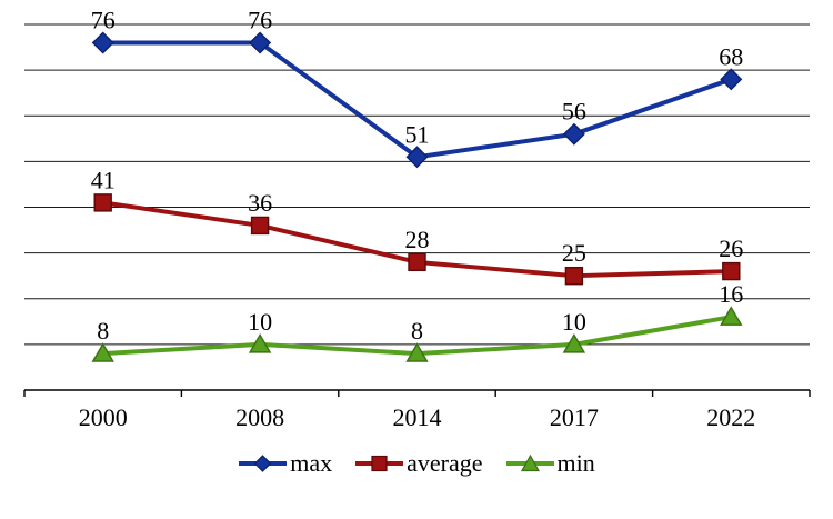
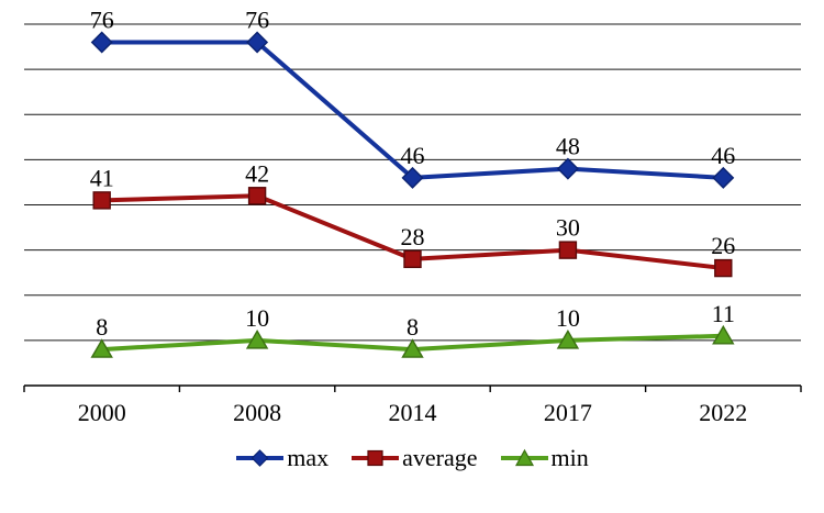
average/2008: 36 -> 42
max/2014: 51 -> 46
max/2017: 56 -> 48
average/2017: 25 -> 30
max/2022: 68 -> 46
min/2022: 16 -> 11
